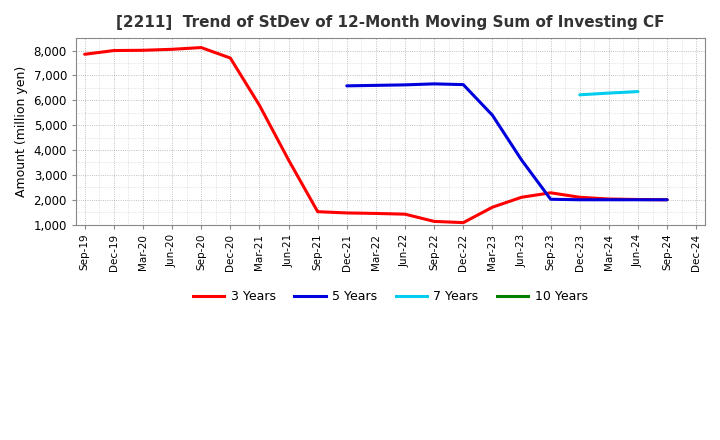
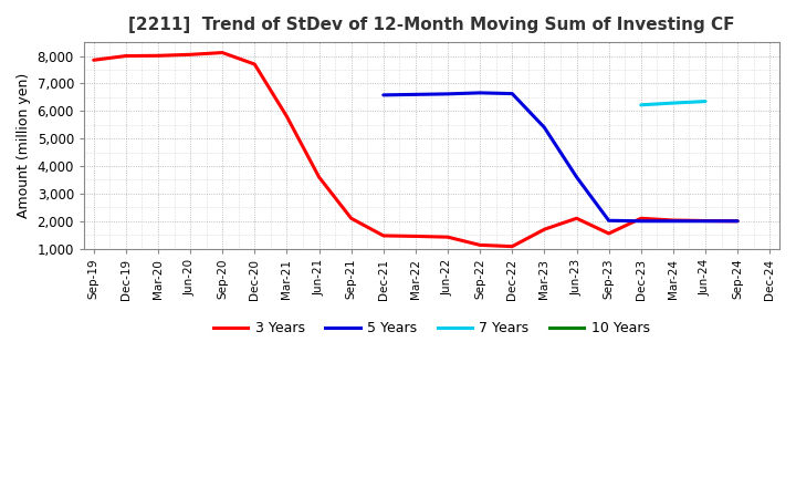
3 Years/Sep-21: 1,520 -> 2,100
3 Years/Sep-23: 2,280 -> 1,550
